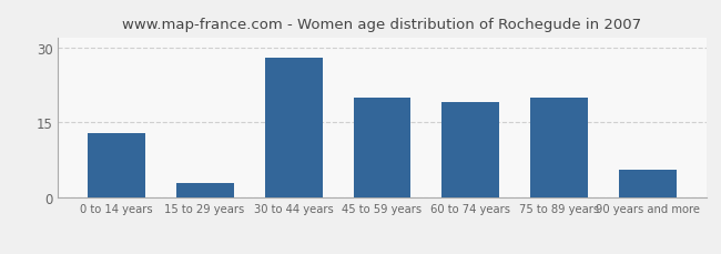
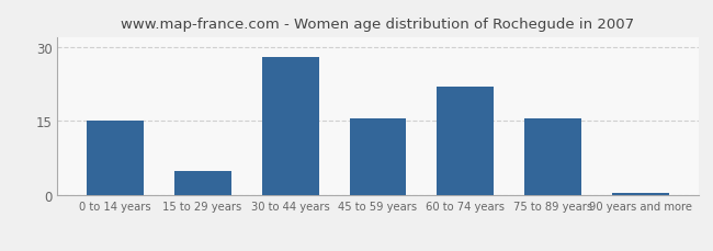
0 to 14 years: 13.0 -> 15.0
15 to 29 years: 3.0 -> 5.0
45 to 59 years: 20.0 -> 15.5
60 to 74 years: 19.0 -> 22.0
75 to 89 years: 20.0 -> 15.5
90 years and more: 5.5 -> 0.5
